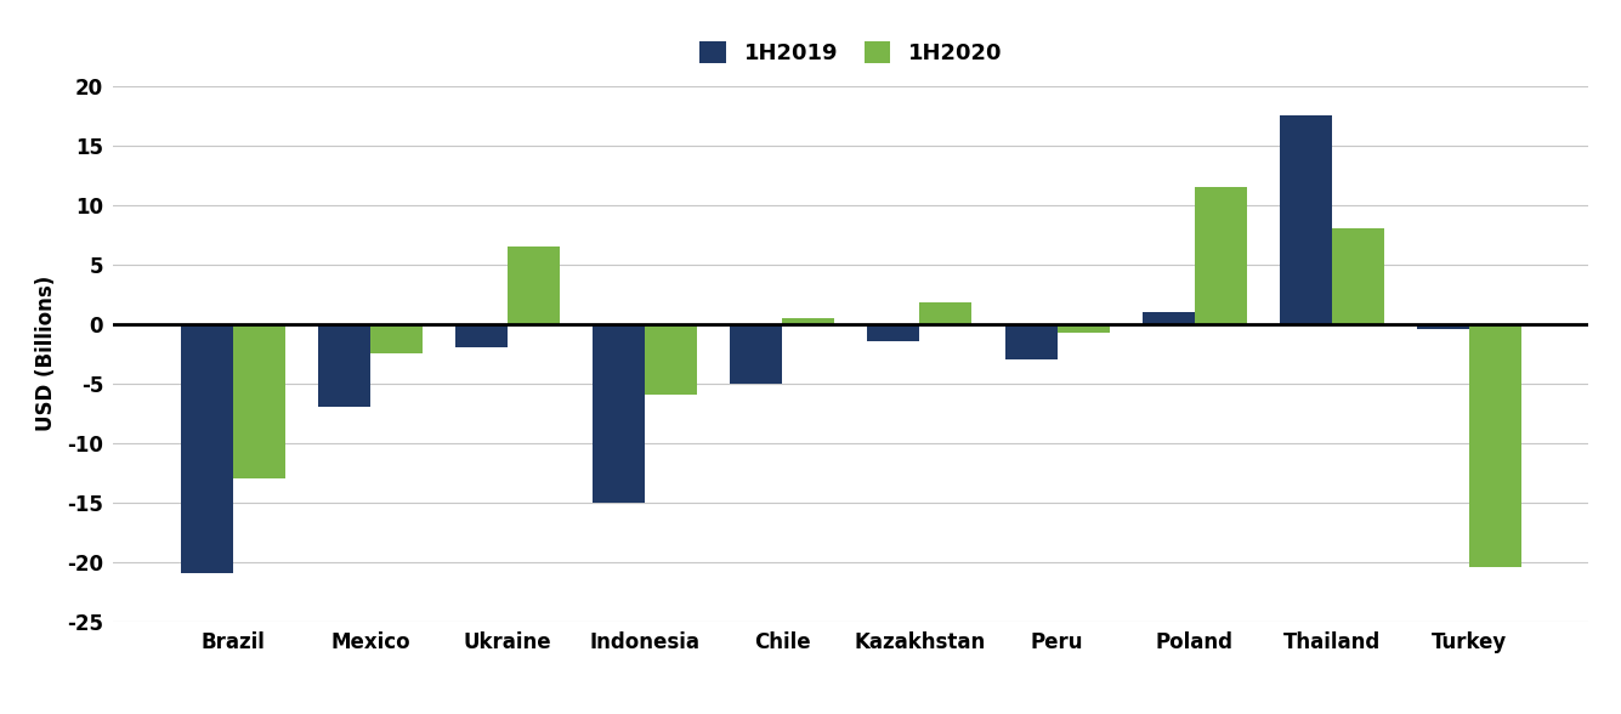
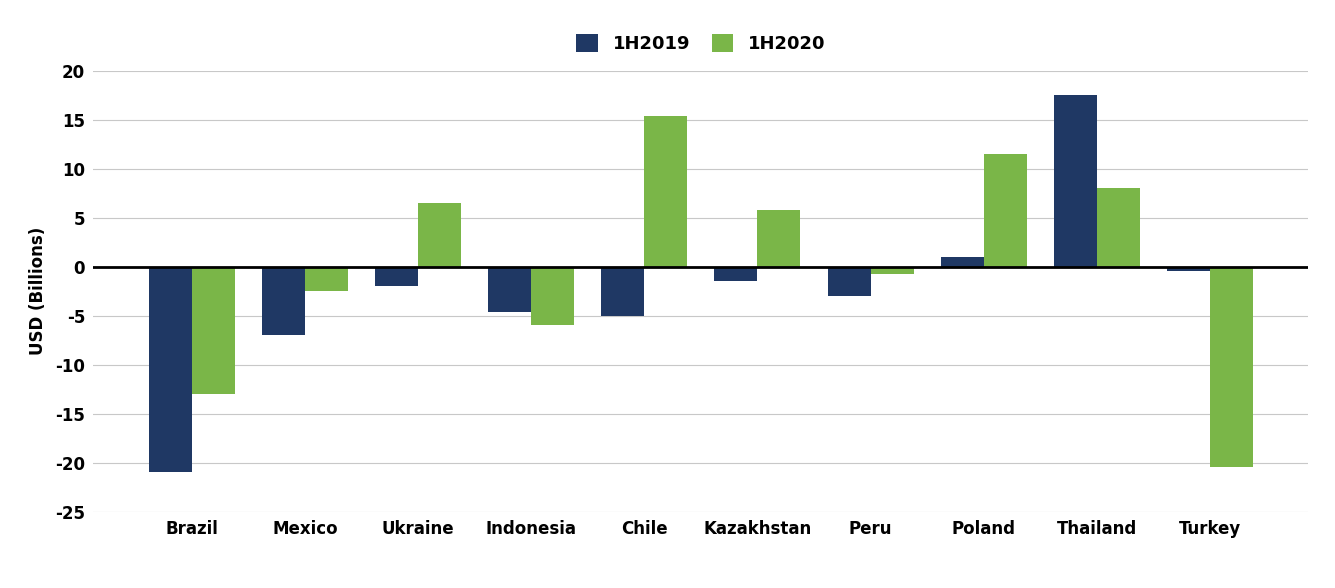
1H2019/Indonesia: -15.0 -> -4.6
1H2020/Chile: 0.5 -> 15.4
1H2020/Kazakhstan: 1.8 -> 5.8
